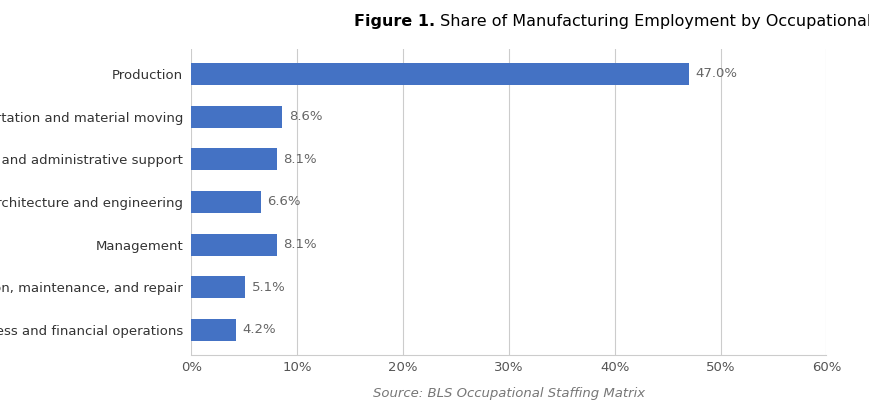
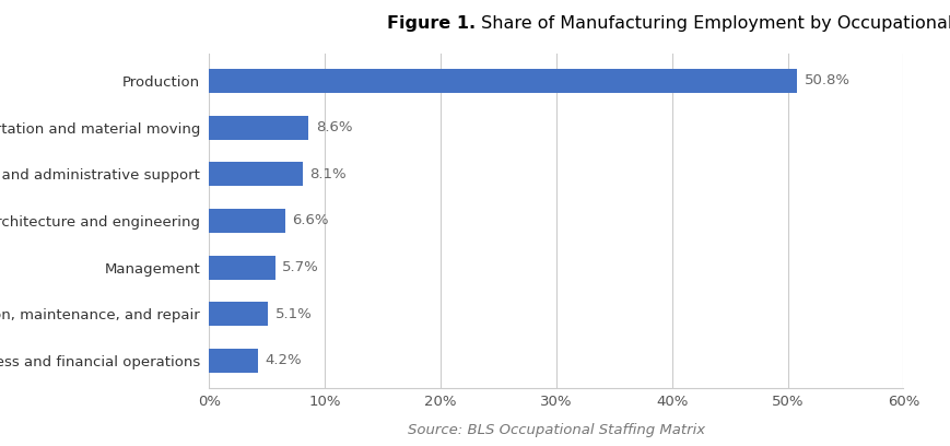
Production: 47.0% -> 50.8%
Management: 8.1% -> 5.7%
